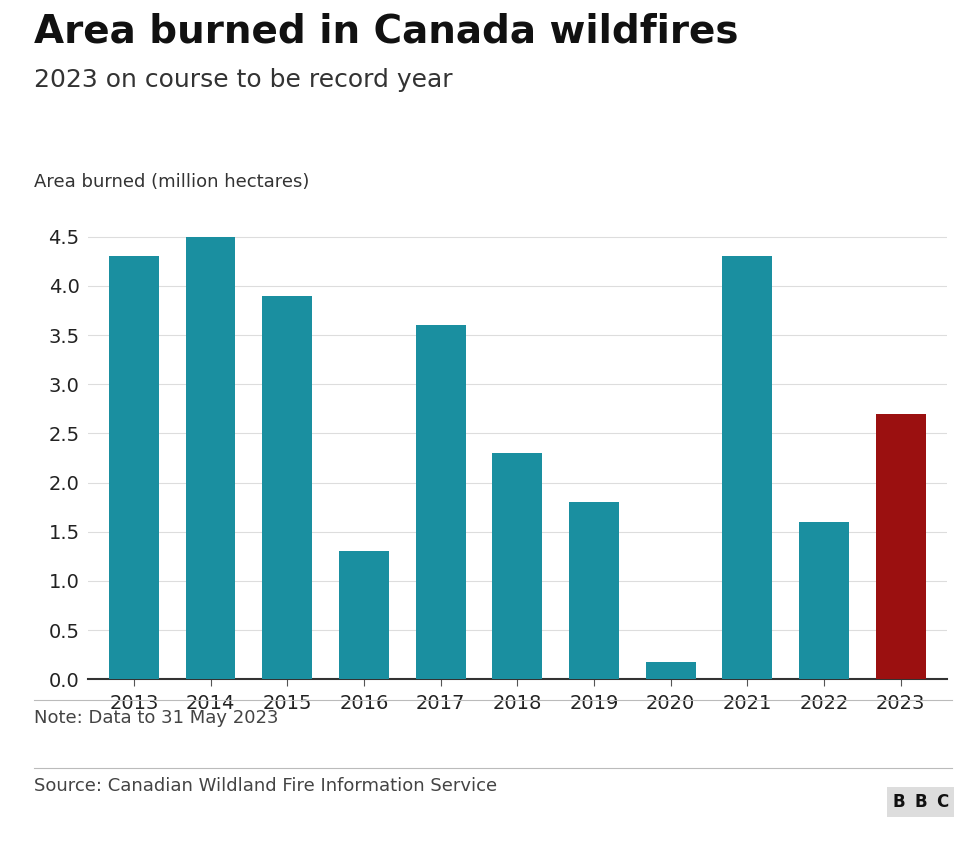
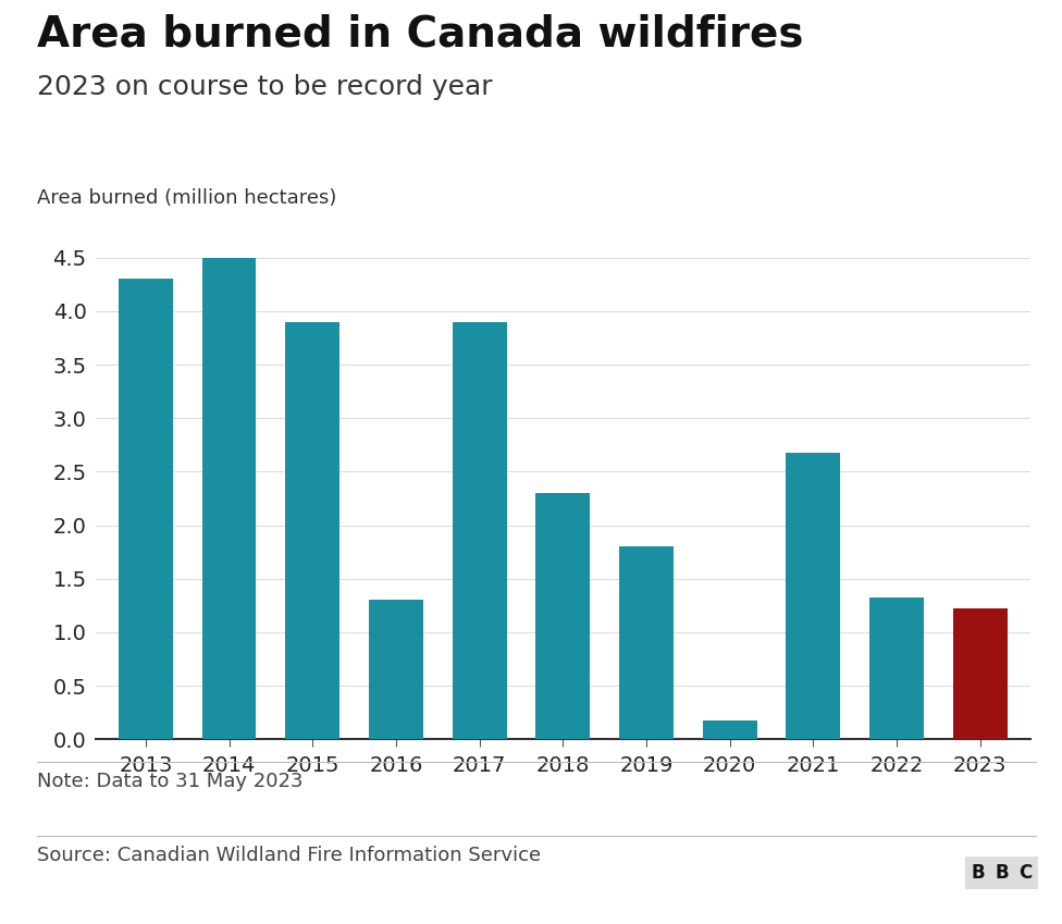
2017: 3.60 -> 3.90
2021: 4.30 -> 2.68
2022: 1.60 -> 1.32
2023: 2.70 -> 1.22
